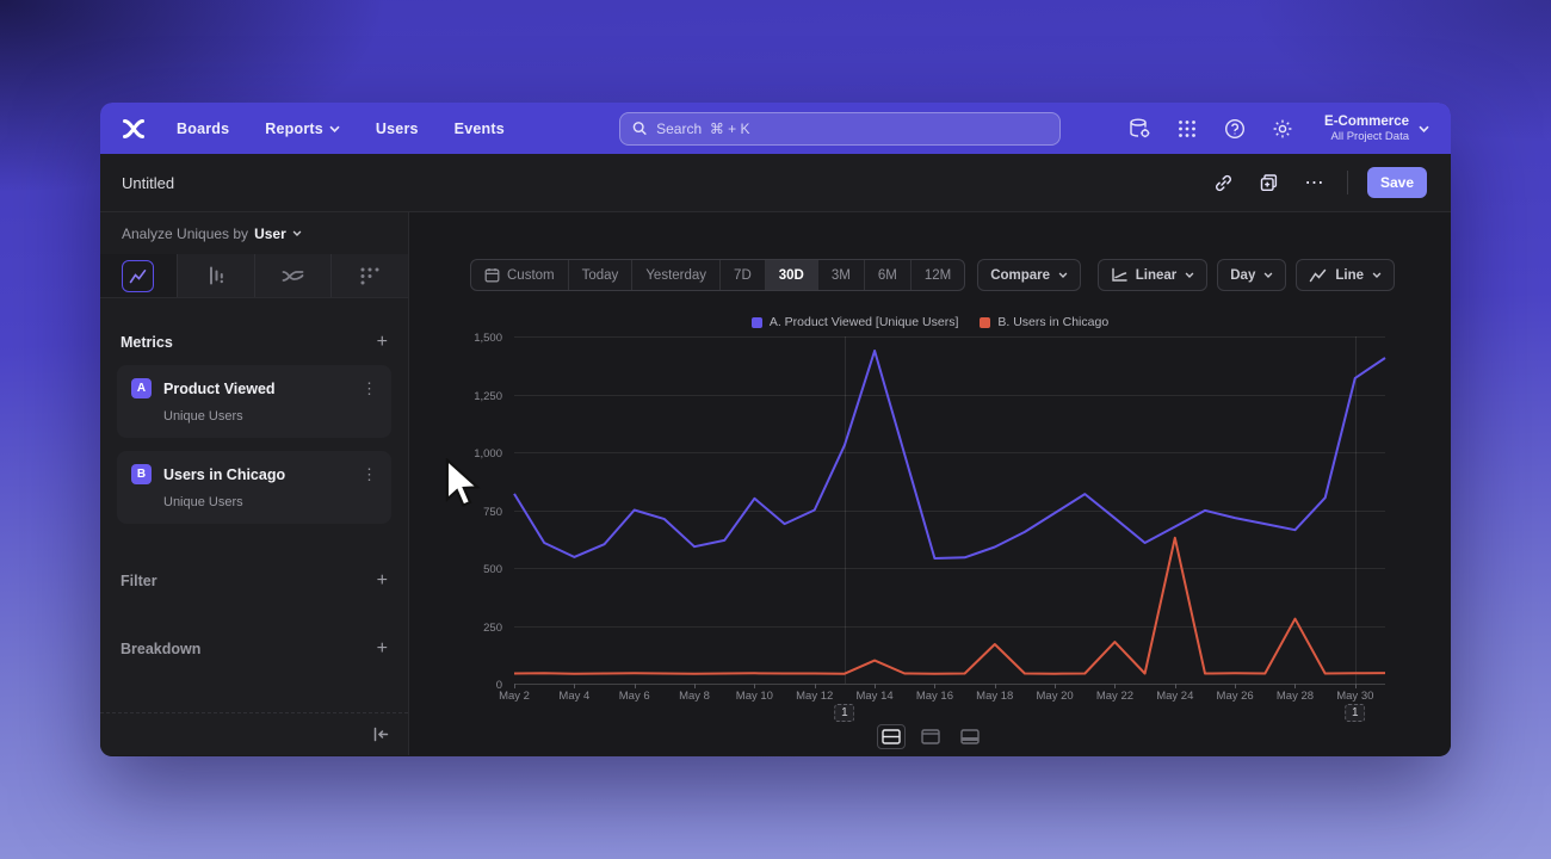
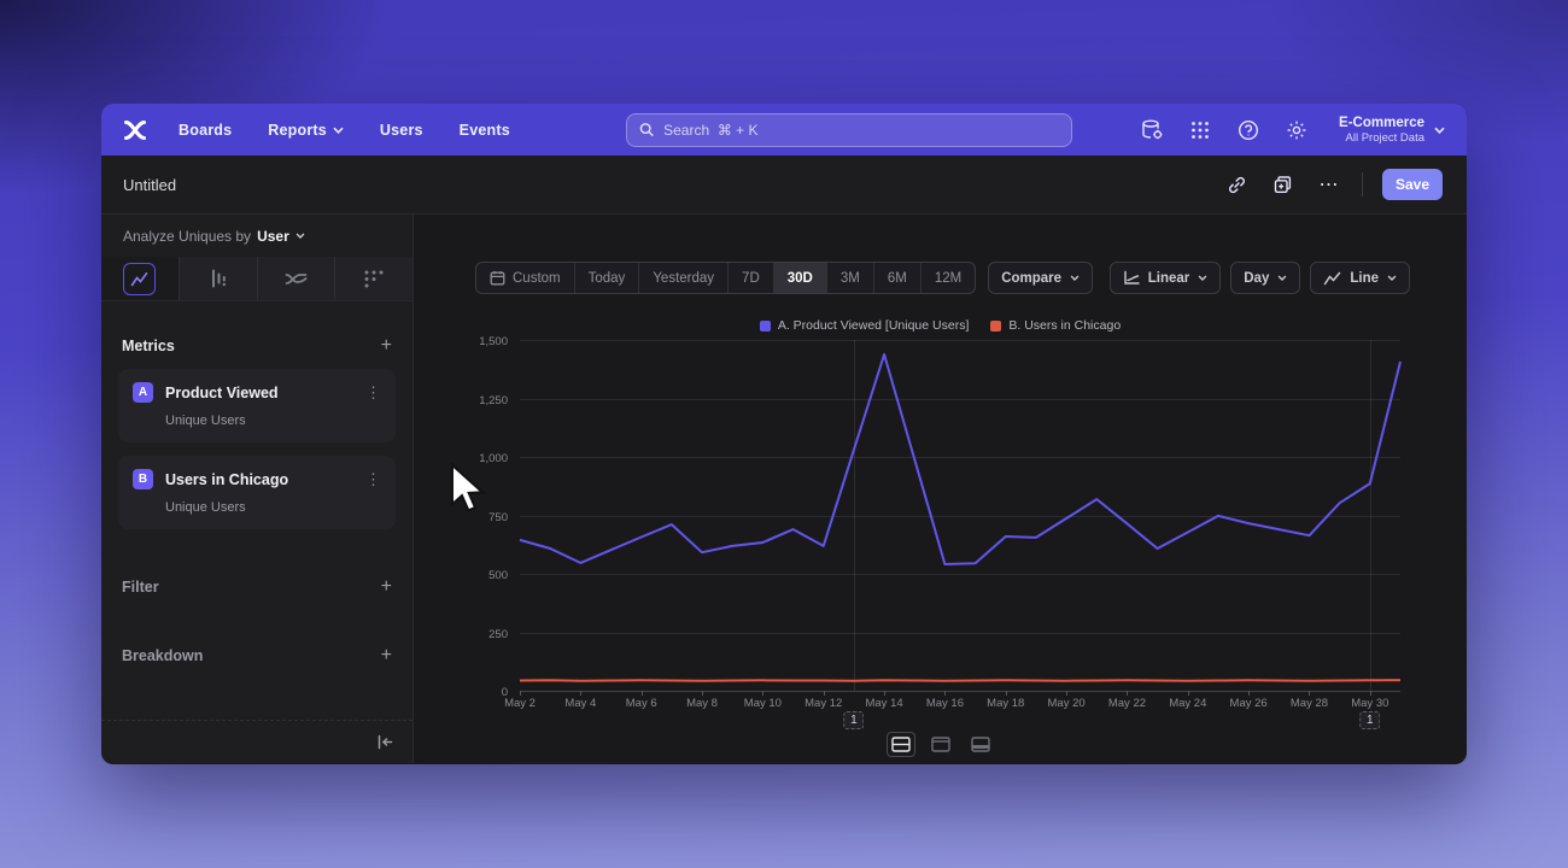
A. Product Viewed [Unique Users]/May 2: 820 -> 640
A. Product Viewed [Unique Users]/May 6: 750 -> 660
A. Product Viewed [Unique Users]/May 10: 800 -> 630
A. Product Viewed [Unique Users]/May 12: 750 -> 620
B. Users in Chicago/May 14: 100 -> 40
A. Product Viewed [Unique Users]/May 18: 590 -> 660
B. Users in Chicago/May 18: 170 -> 40
B. Users in Chicago/May 22: 180 -> 40
B. Users in Chicago/May 24: 630 -> 40
B. Users in Chicago/May 28: 280 -> 40
A. Product Viewed [Unique Users]/May 30: 1320 -> 890
